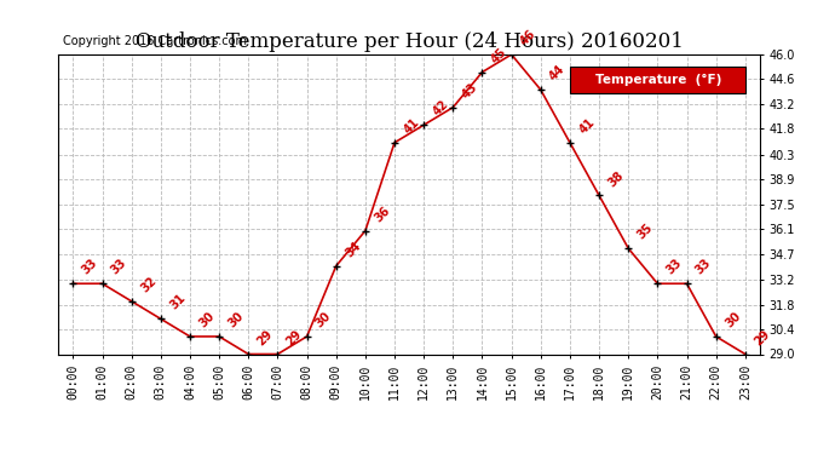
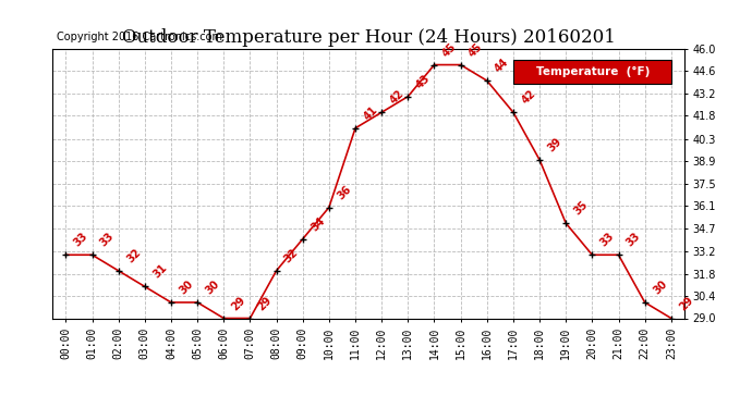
08:00: 30 -> 32
15:00: 46 -> 45
17:00: 41 -> 42
18:00: 38 -> 39
